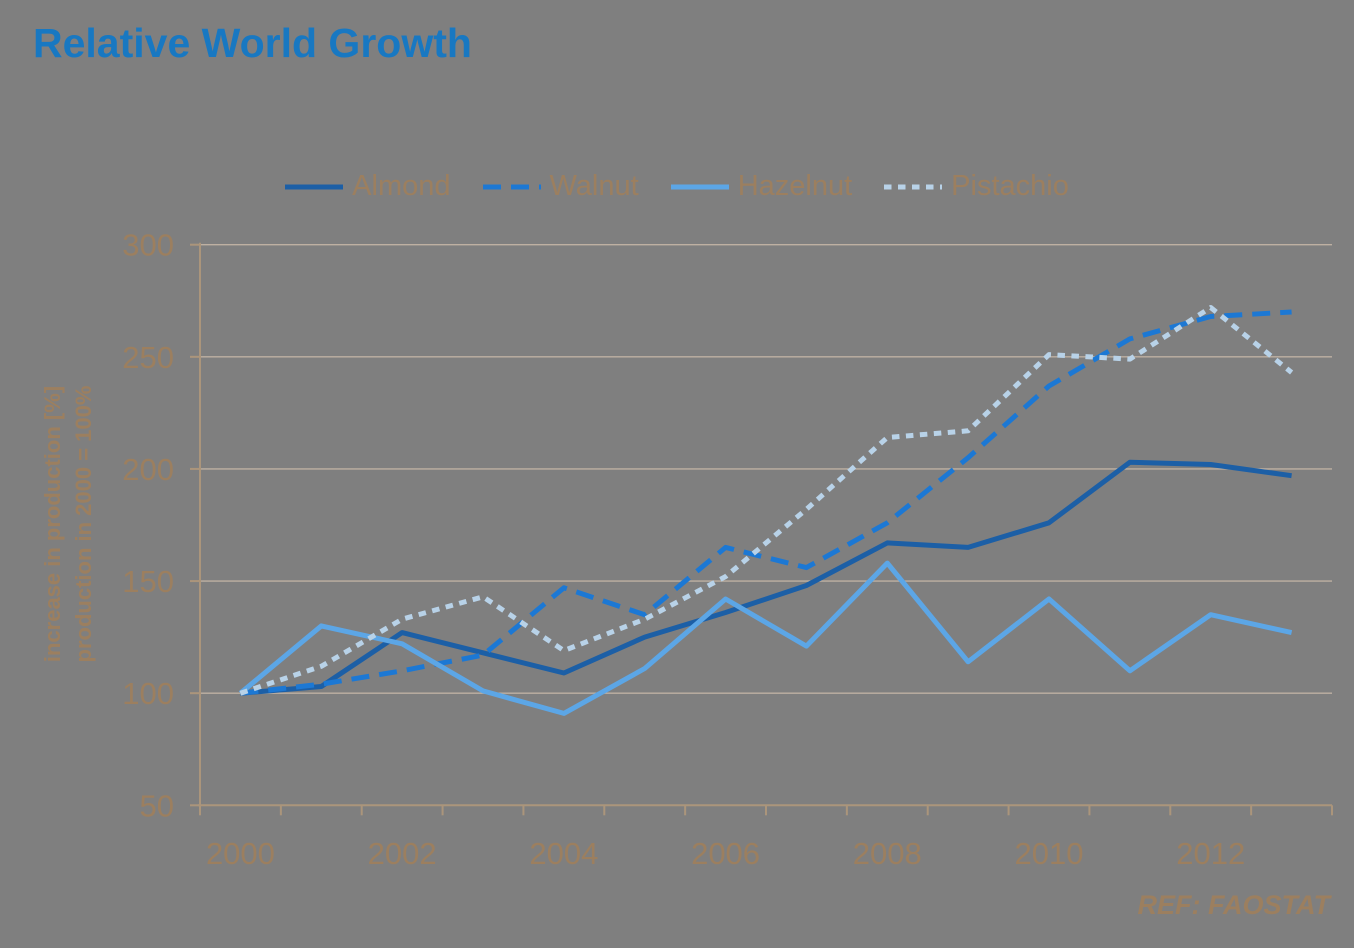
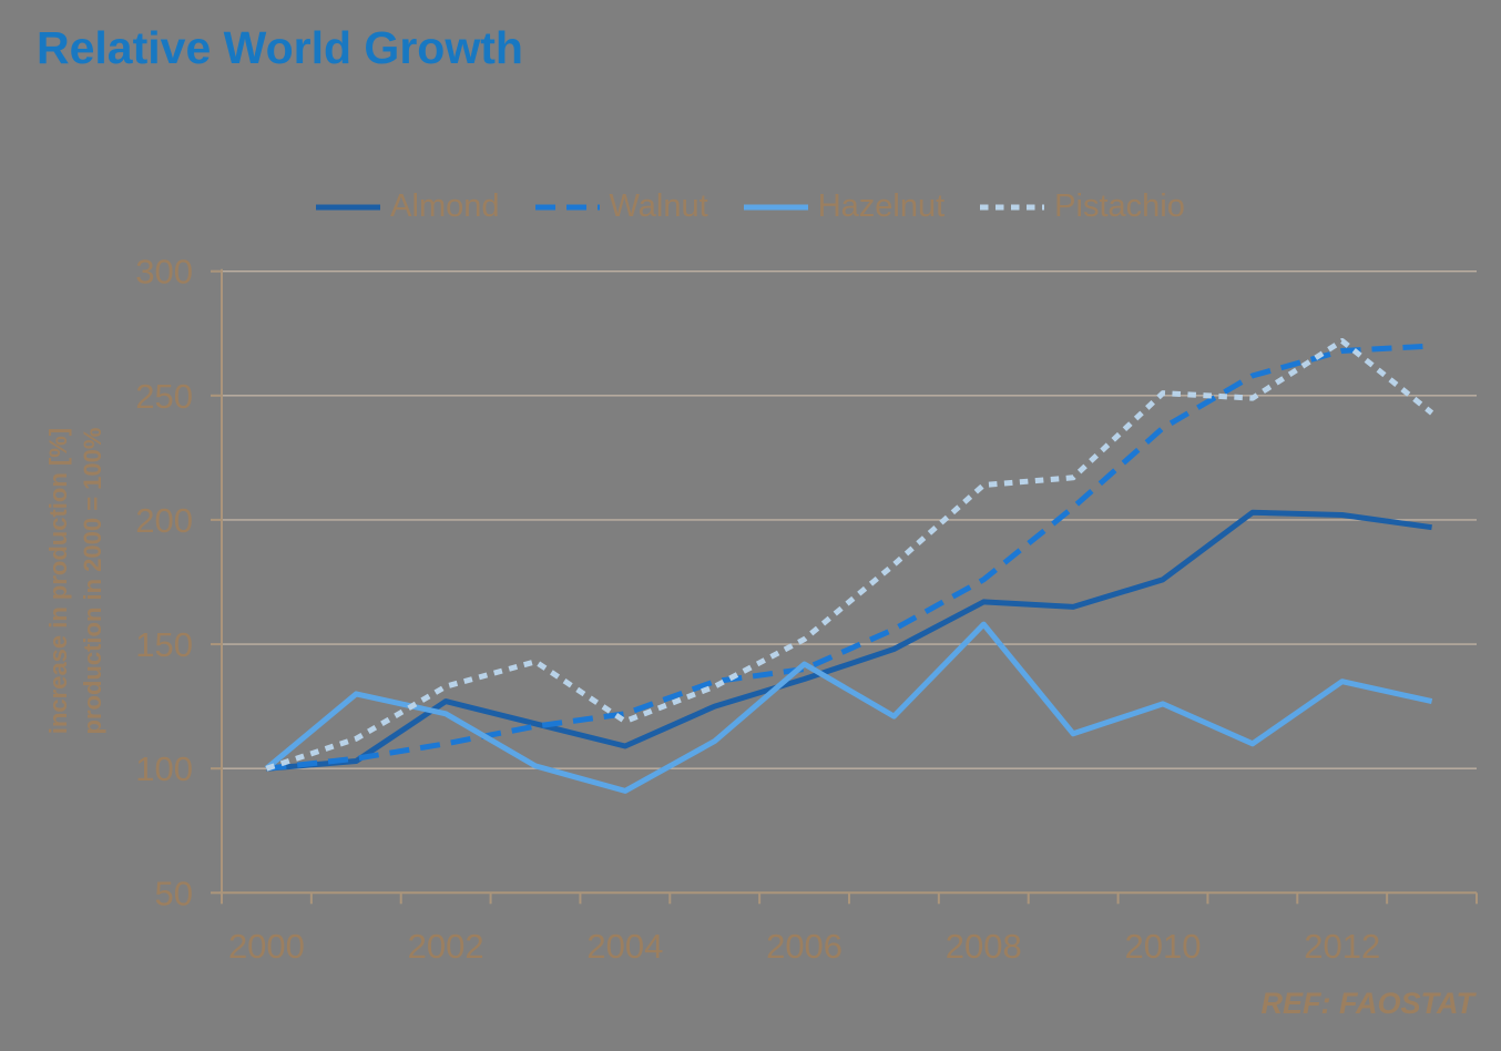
Walnut/2004: 147 -> 122
Walnut/2006: 165 -> 140
Hazelnut/2010: 142 -> 126
